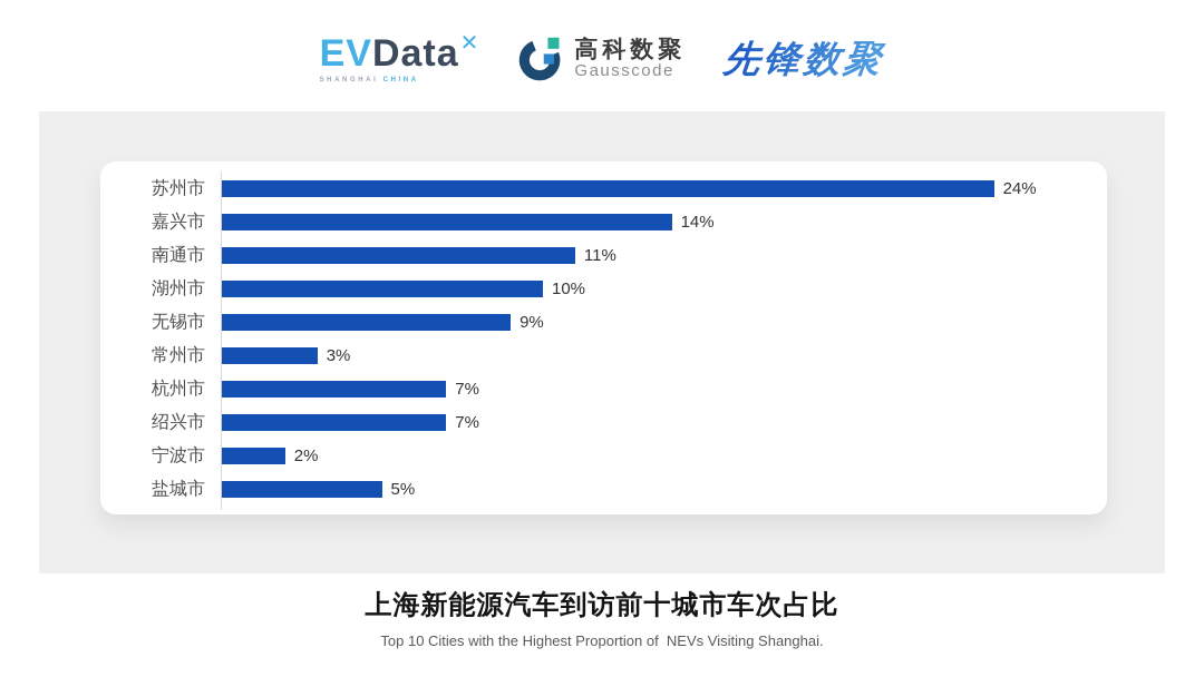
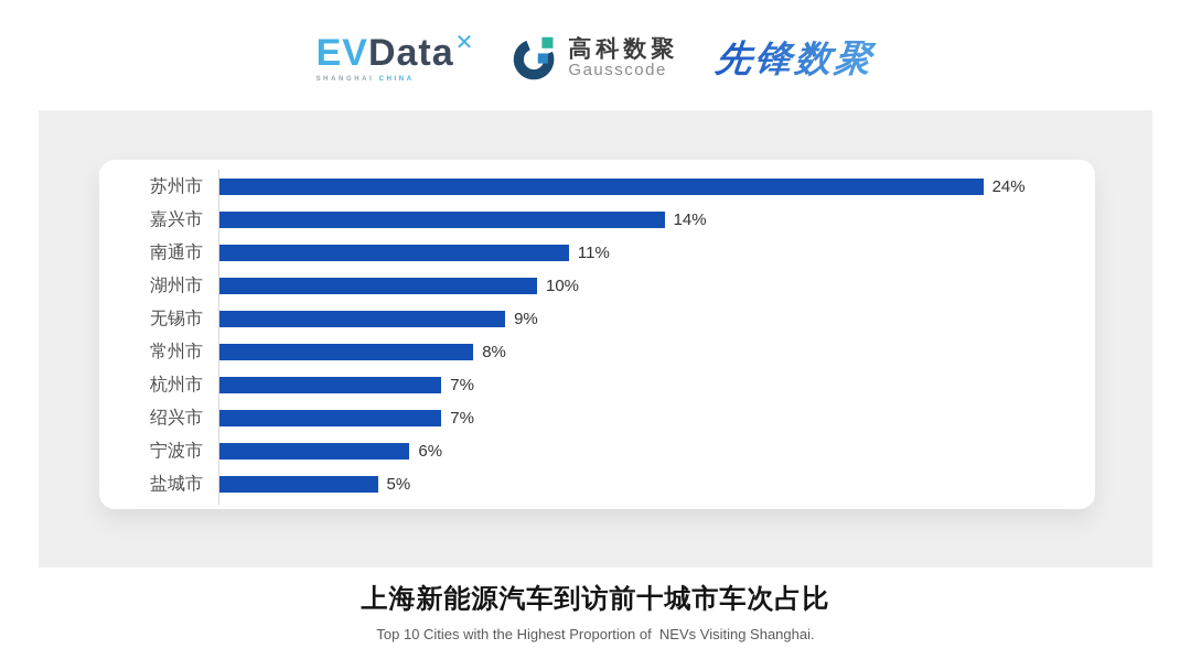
常州市: 3% -> 8%
宁波市: 2% -> 6%
